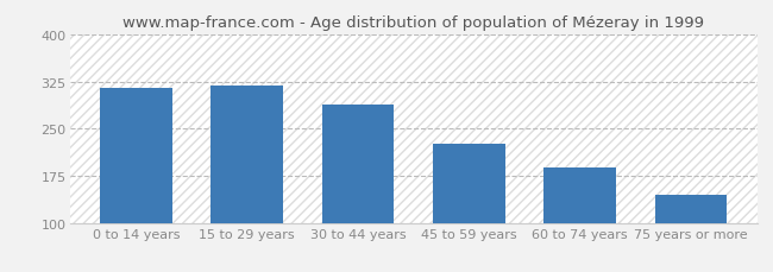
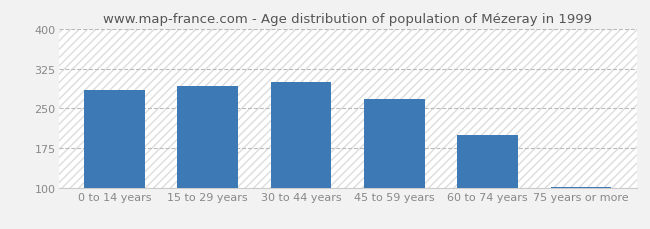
0 to 14 years: 314 -> 285
15 to 29 years: 318 -> 293
30 to 44 years: 288 -> 300
45 to 59 years: 226 -> 268
60 to 74 years: 188 -> 200
75 years or more: 144 -> 102
